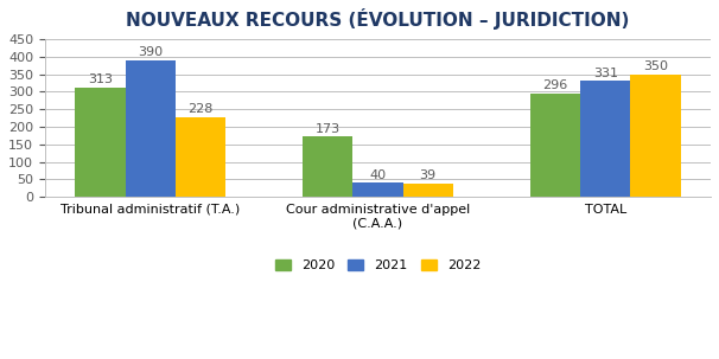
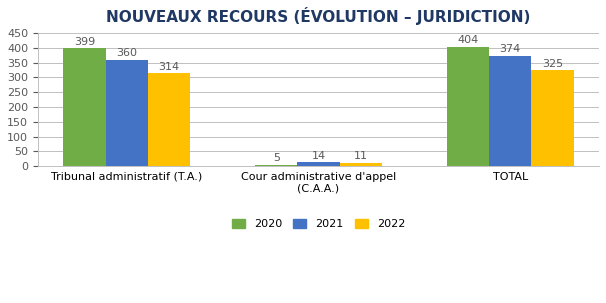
2020/Tribunal administratif (T.A.): 313 -> 399
2021/Tribunal administratif (T.A.): 390 -> 360
2022/Tribunal administratif (T.A.): 228 -> 314
2020/Cour administrative d'appel (C.A.A.): 173 -> 5
2021/Cour administrative d'appel (C.A.A.): 40 -> 14
2022/Cour administrative d'appel (C.A.A.): 39 -> 11
2020/TOTAL: 296 -> 404
2021/TOTAL: 331 -> 374
2022/TOTAL: 350 -> 325
